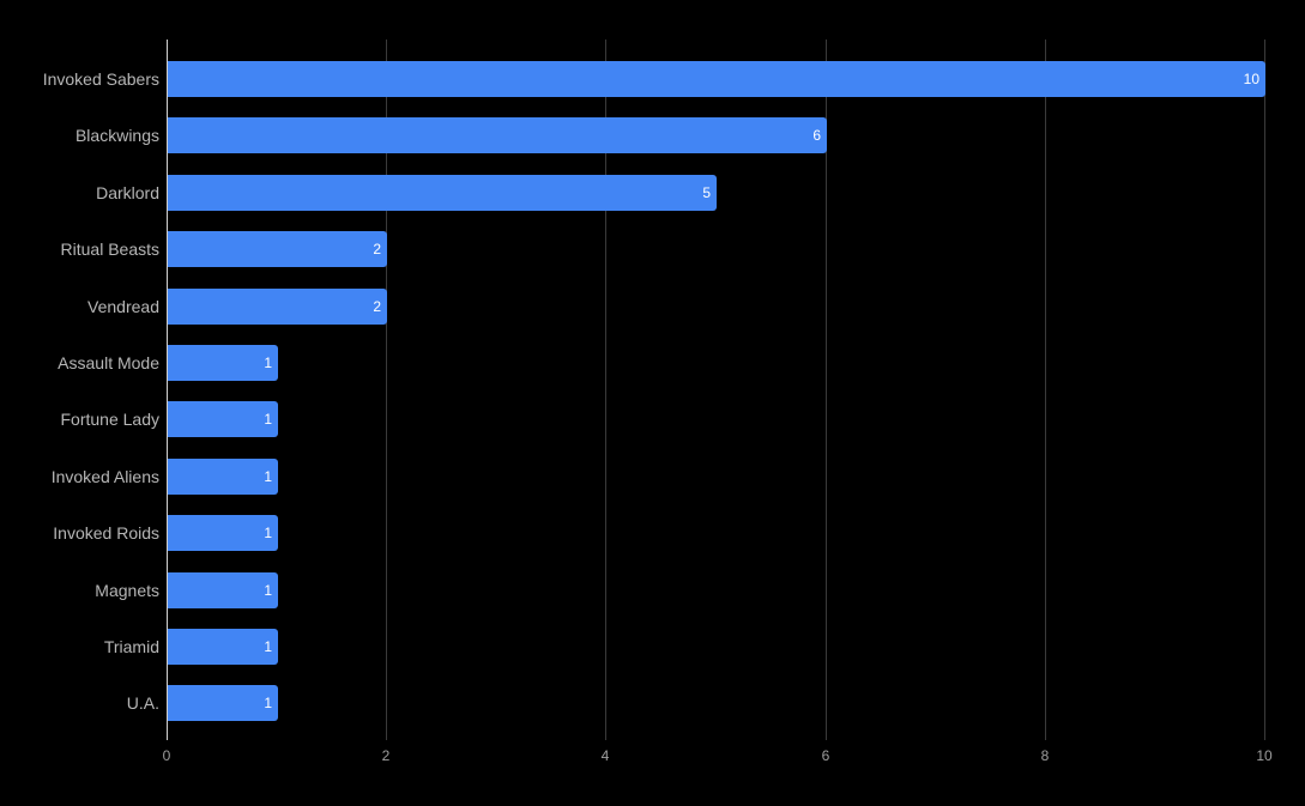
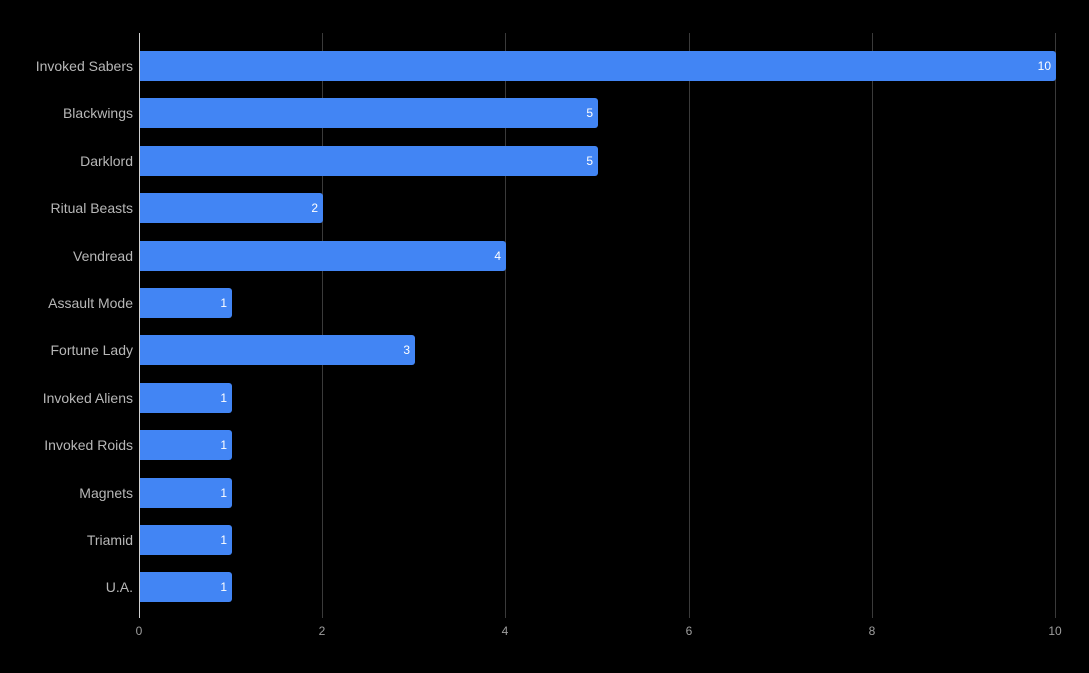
Blackwings: 6 -> 5
Vendread: 2 -> 4
Fortune Lady: 1 -> 3
